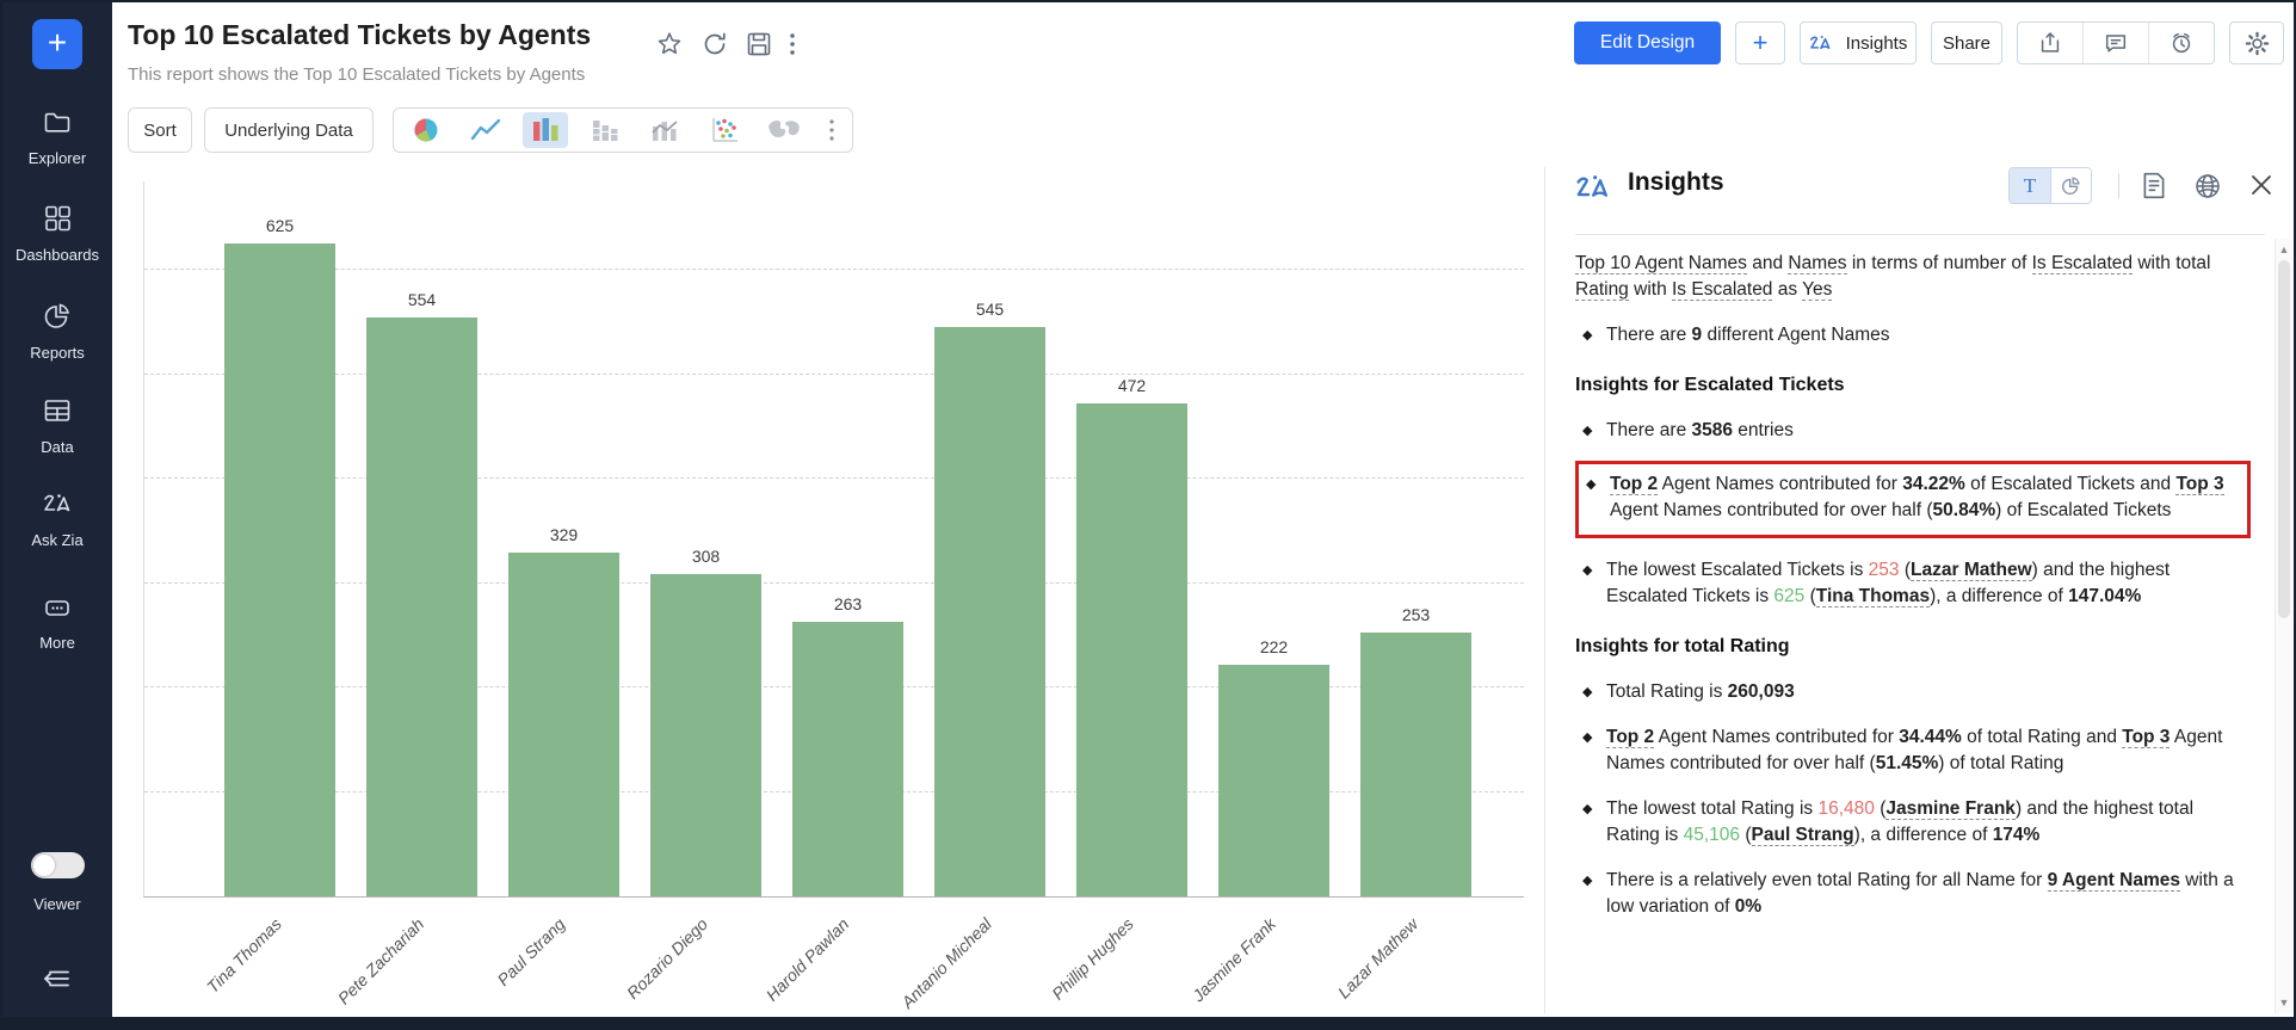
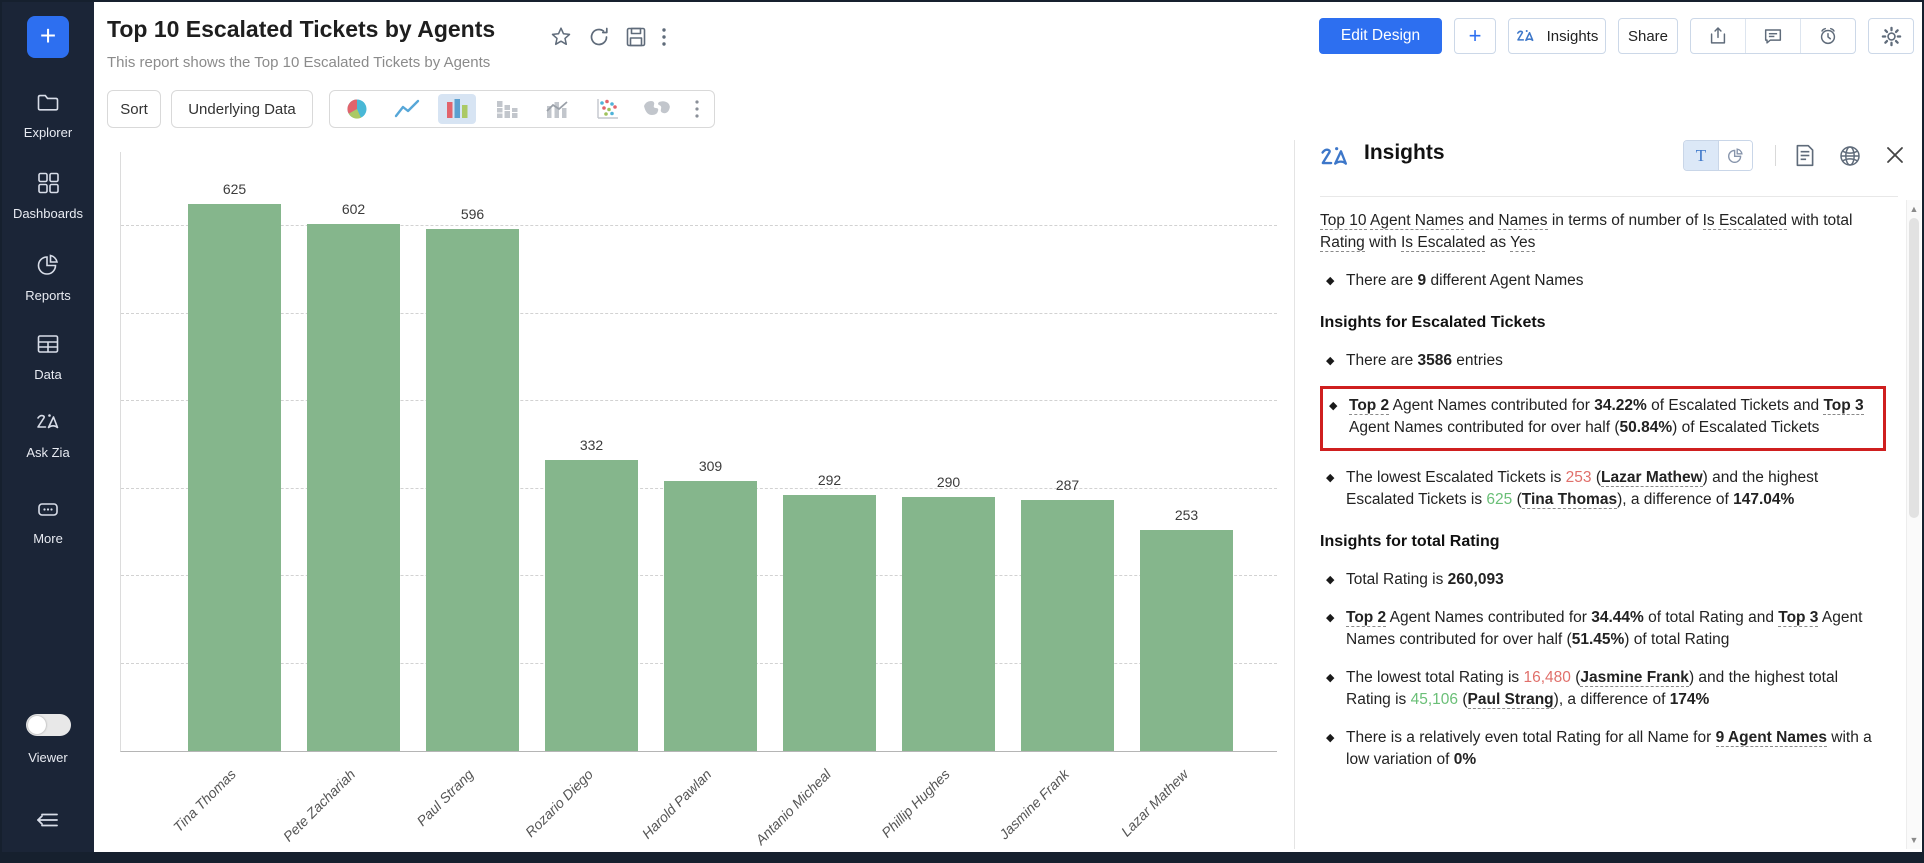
Pete Zachariah: 554 -> 602
Paul Strang: 329 -> 596
Rozario Diego: 308 -> 332
Harold Pawlan: 263 -> 309
Antanio Micheal: 545 -> 292
Phillip Hughes: 472 -> 290
Jasmine Frank: 222 -> 287
